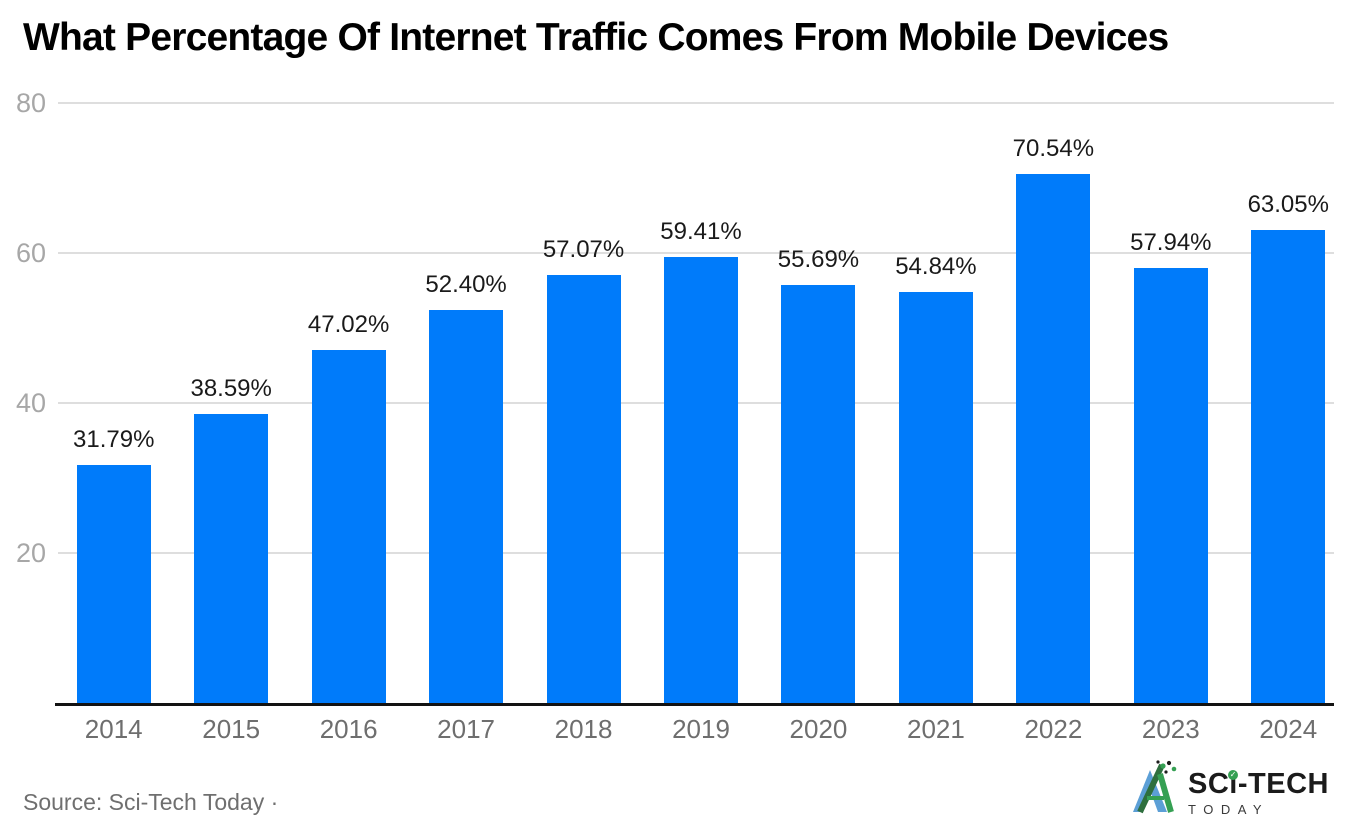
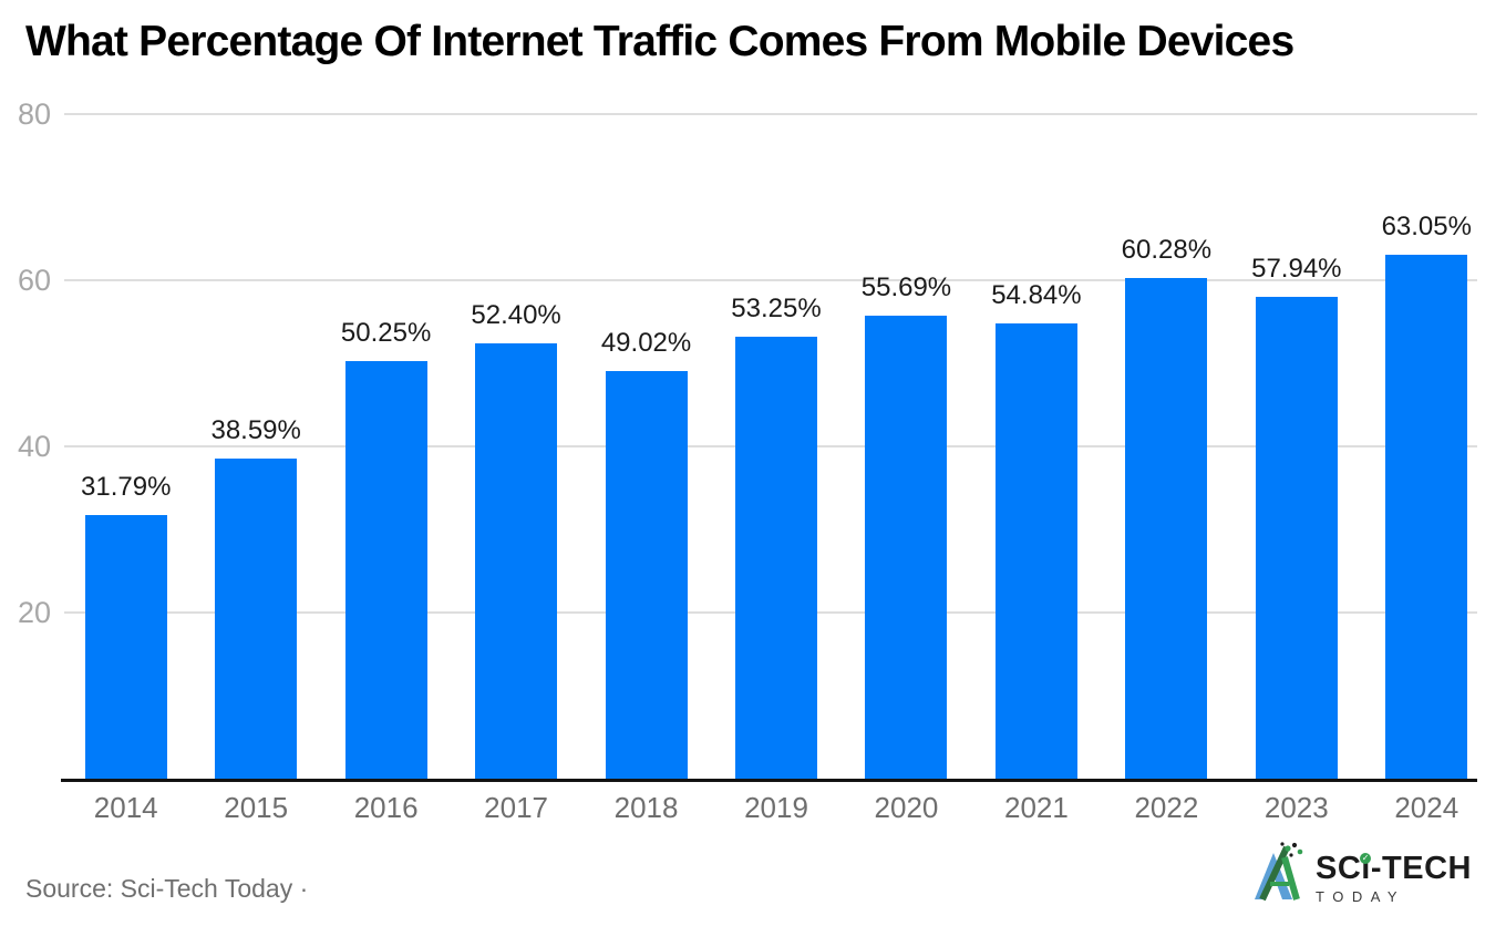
2016: 47.02% -> 50.25%
2018: 57.07% -> 49.02%
2019: 59.41% -> 53.25%
2022: 70.54% -> 60.28%
